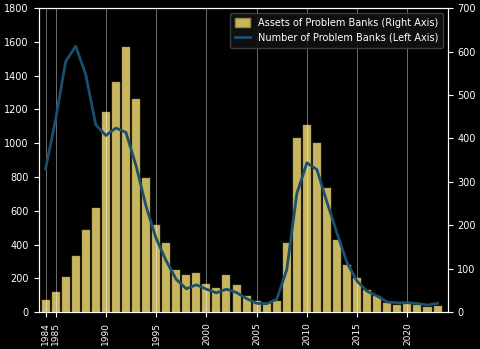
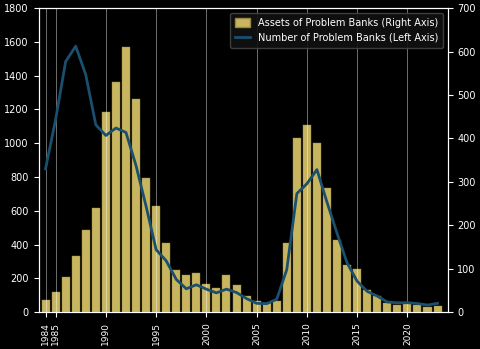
Number of Problem Banks (Left Axis)/1995: 440 -> 370
Assets of Problem Banks (Right Axis)/1995: 200 -> 245
Number of Problem Banks (Left Axis)/2010: 880 -> 760
Assets of Problem Banks (Right Axis)/2015: 78 -> 100
